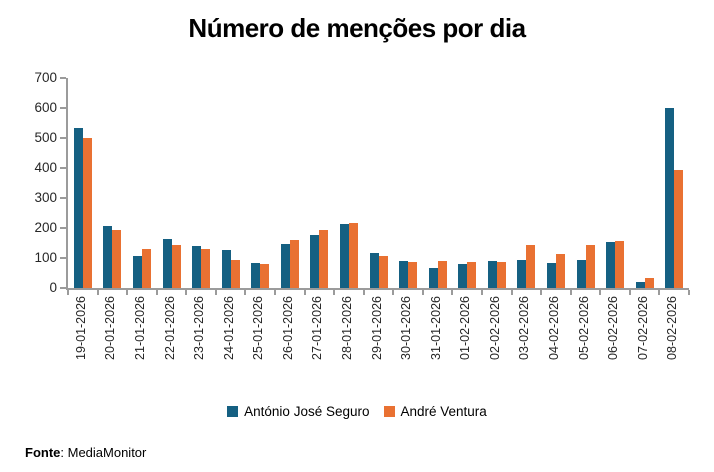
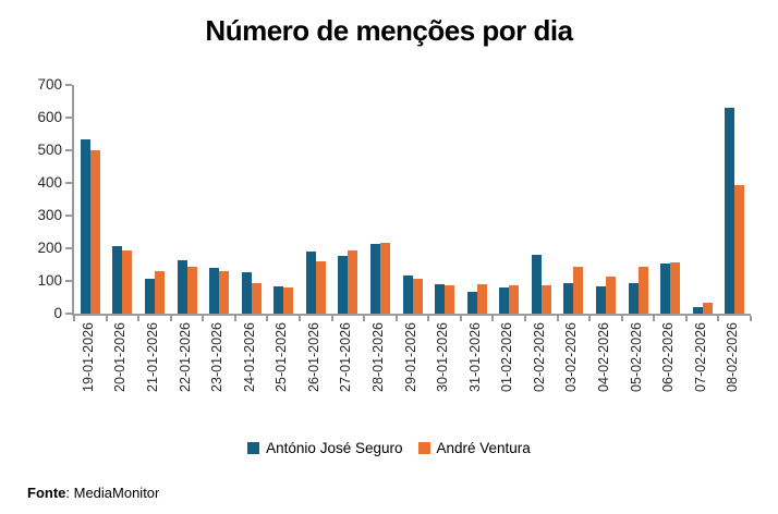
António José Seguro/26-01-2026: 150 -> 190
António José Seguro/02-02-2026: 90 -> 180
António José Seguro/08-02-2026: 600 -> 630
